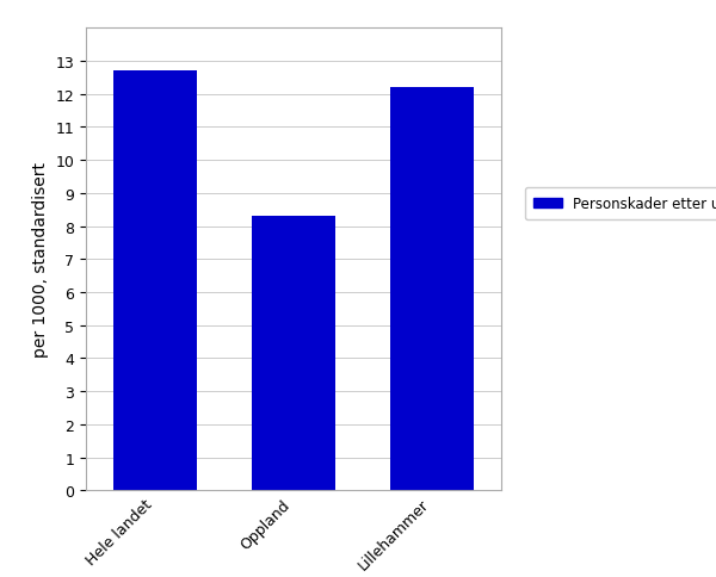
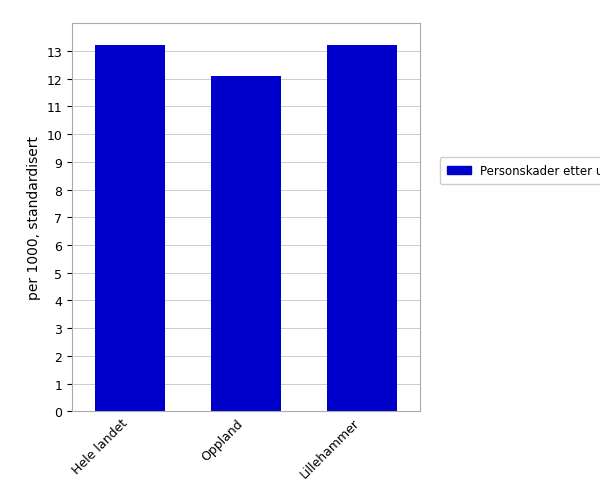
Hele landet: 12.7 -> 13.2
Oppland: 8.3 -> 12.1
Lillehammer: 12.2 -> 13.2
